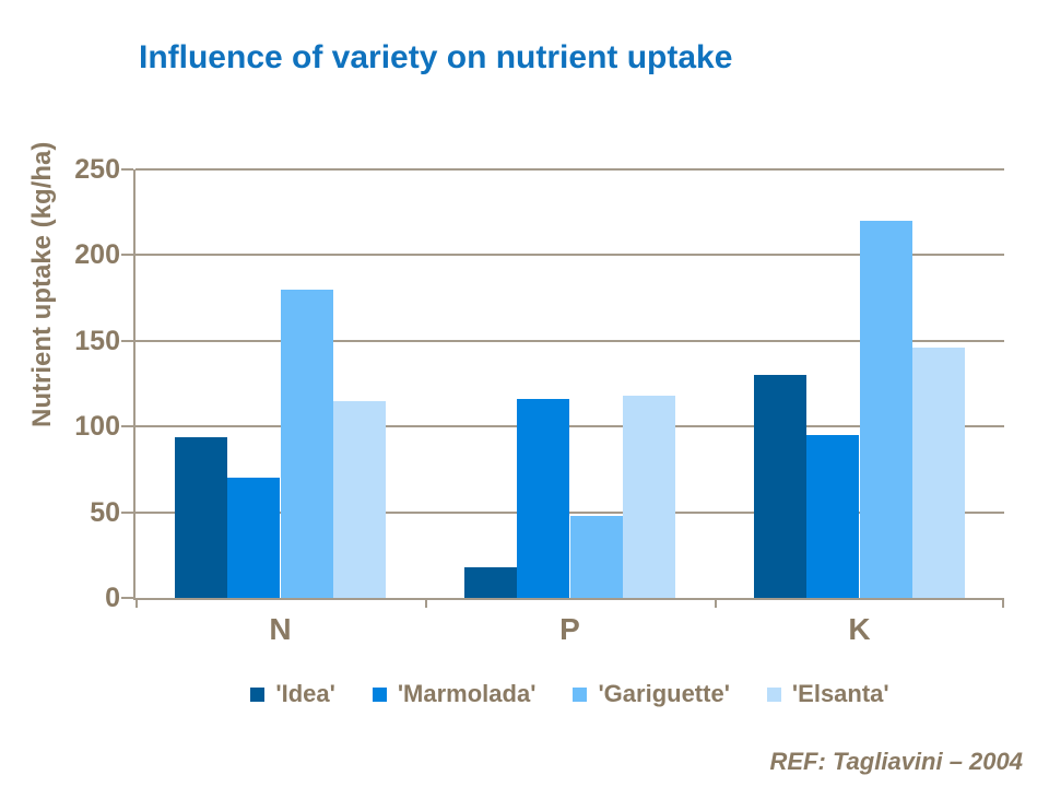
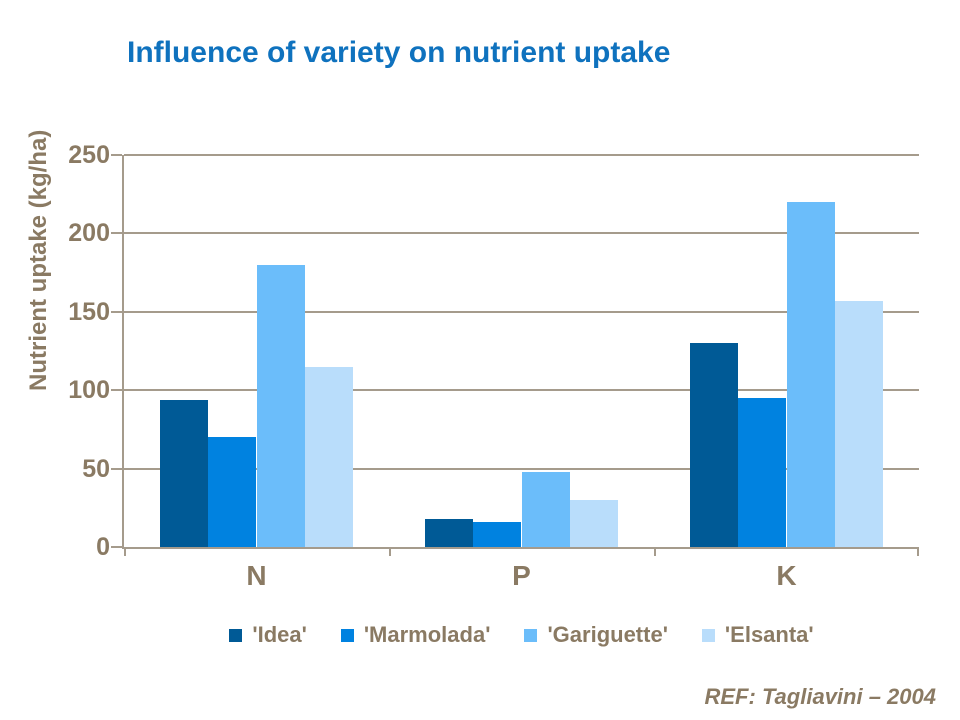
'Marmolada'/P: 116 -> 16
'Elsanta'/P: 118 -> 30
'Elsanta'/K: 146 -> 157
